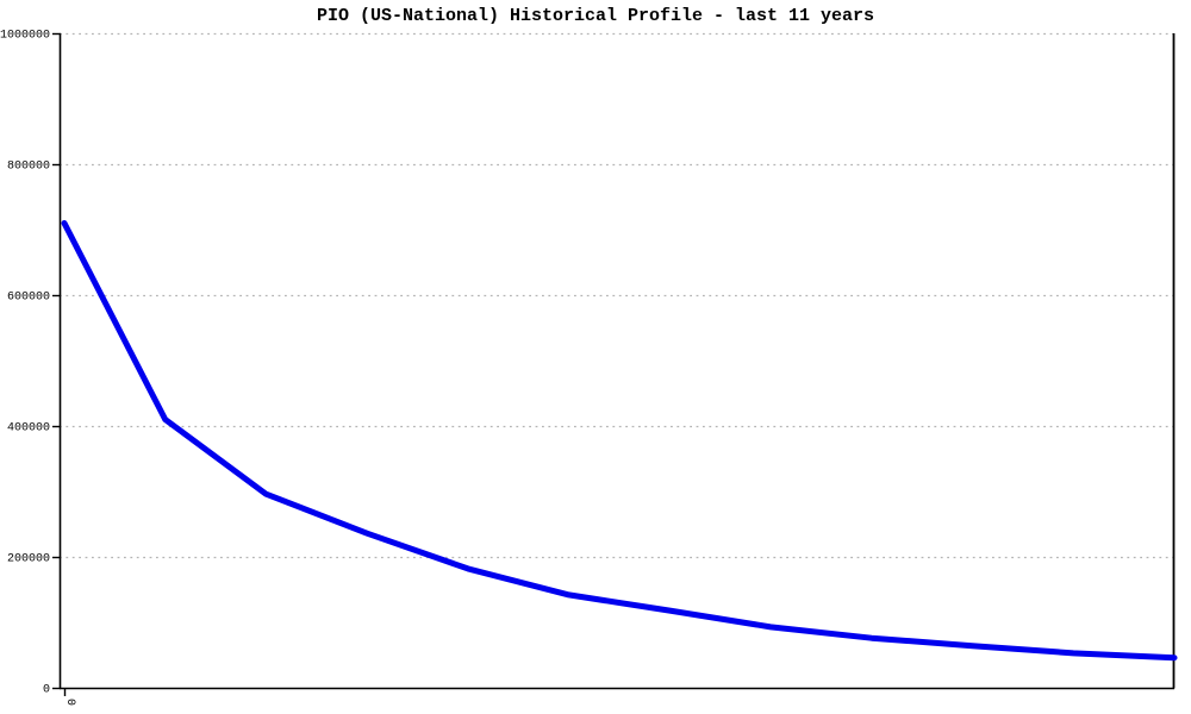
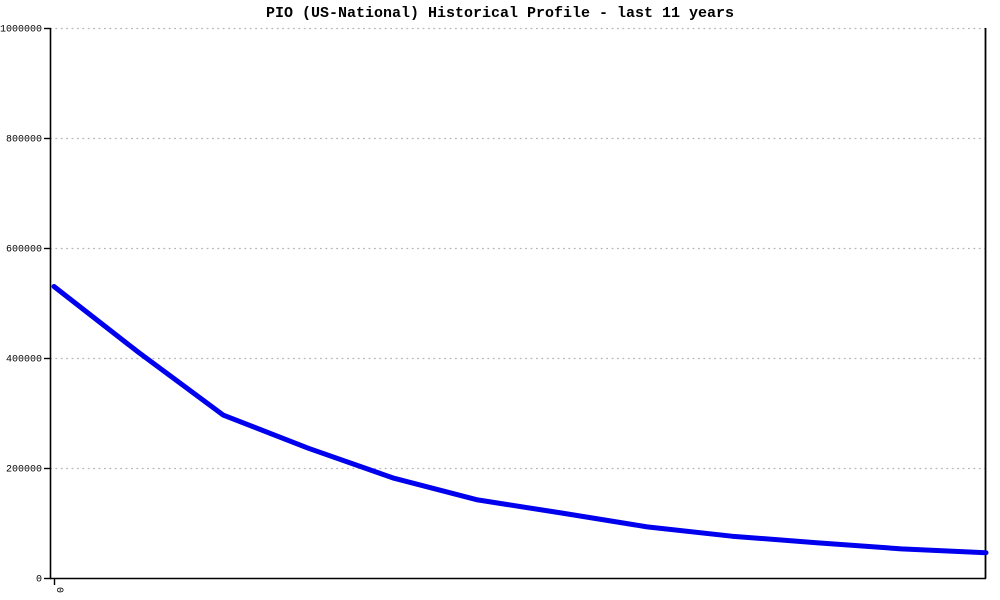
0: 710000 -> 530000
